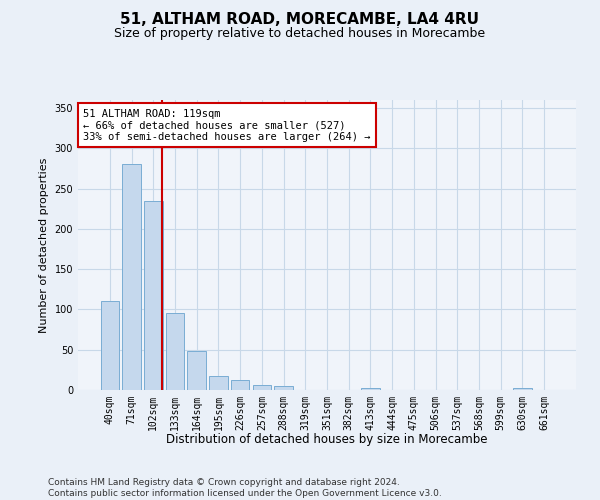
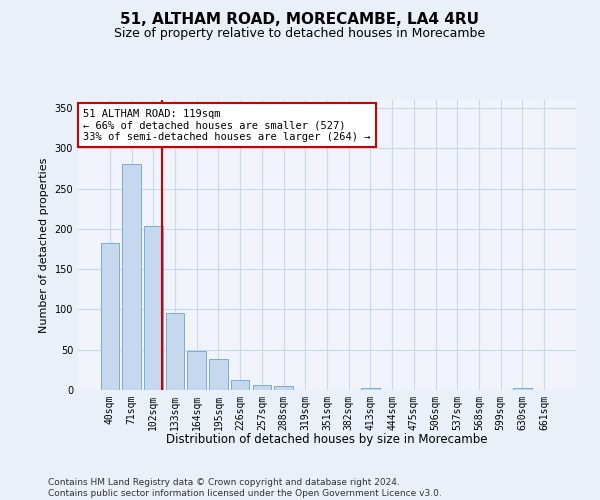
40sqm: 110 -> 182
102sqm: 235 -> 204
195sqm: 18 -> 38
